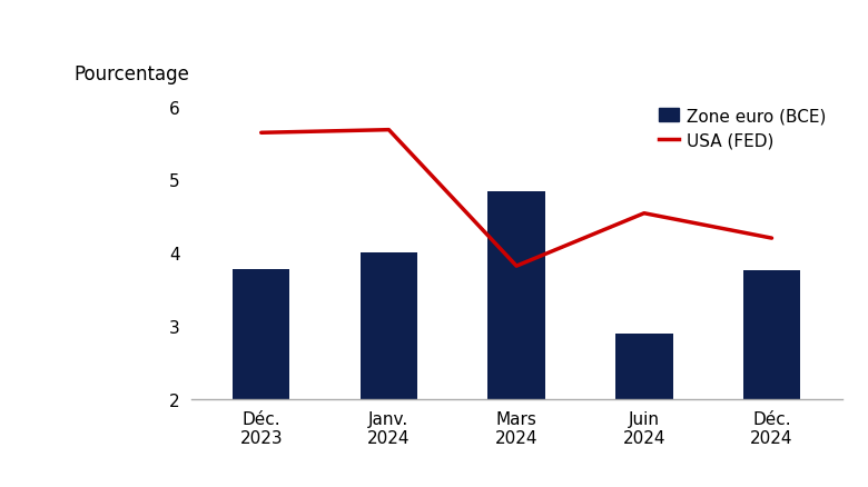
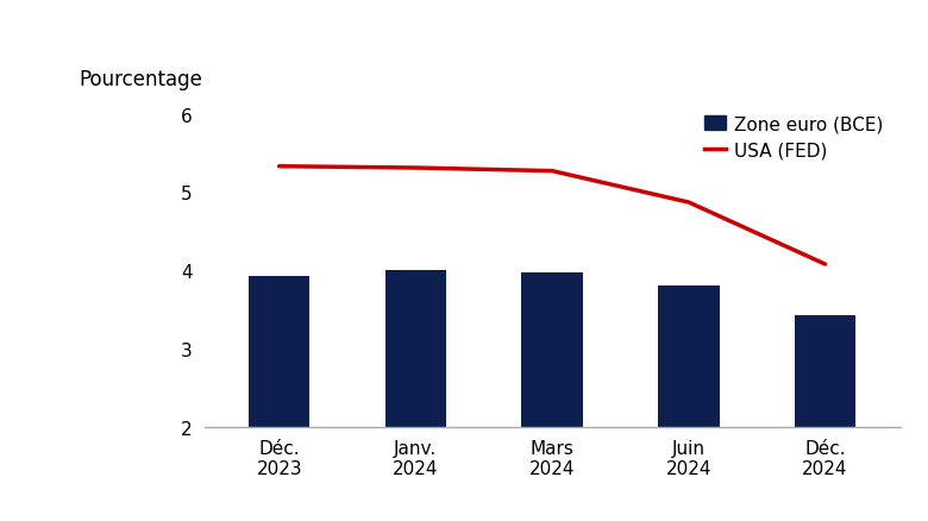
Zone euro (BCE)/Déc. 2023: 3.78 -> 3.93
USA (FED)/Déc. 2023: 5.64 -> 5.33
USA (FED)/Janv. 2024: 5.68 -> 5.31
Zone euro (BCE)/Mars 2024: 4.84 -> 3.98
USA (FED)/Mars 2024: 3.82 -> 5.27
Zone euro (BCE)/Juin 2024: 2.90 -> 3.80
USA (FED)/Juin 2024: 4.54 -> 4.87
Zone euro (BCE)/Déc. 2024: 3.76 -> 3.43
USA (FED)/Déc. 2024: 4.20 -> 4.08
